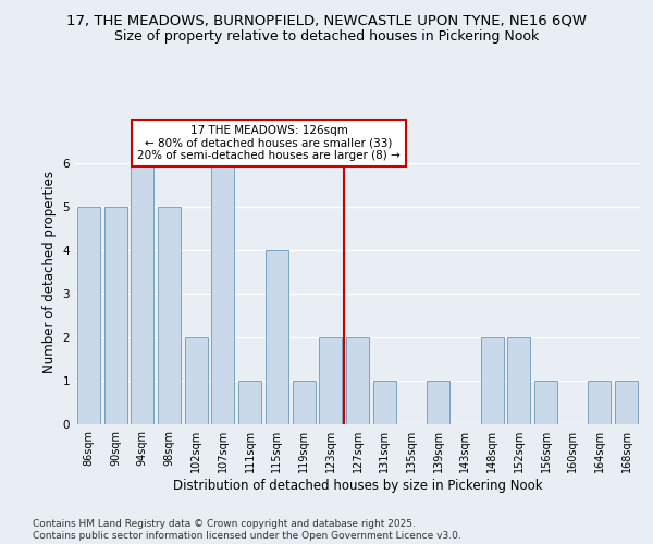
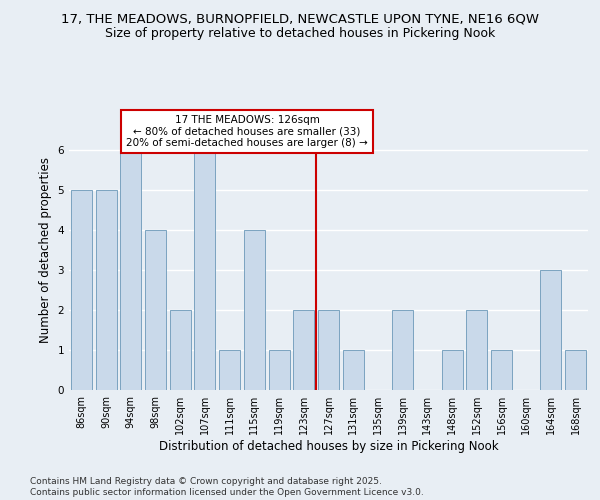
98sqm: 5 -> 4
139sqm: 1 -> 2
148sqm: 2 -> 1
164sqm: 1 -> 3
